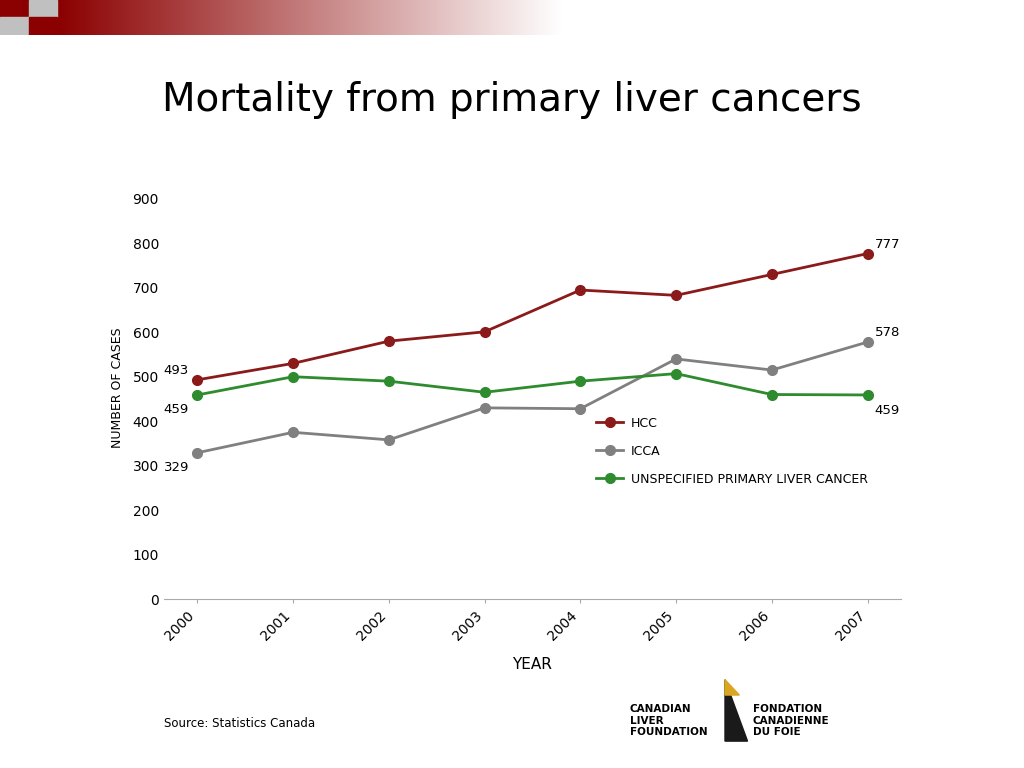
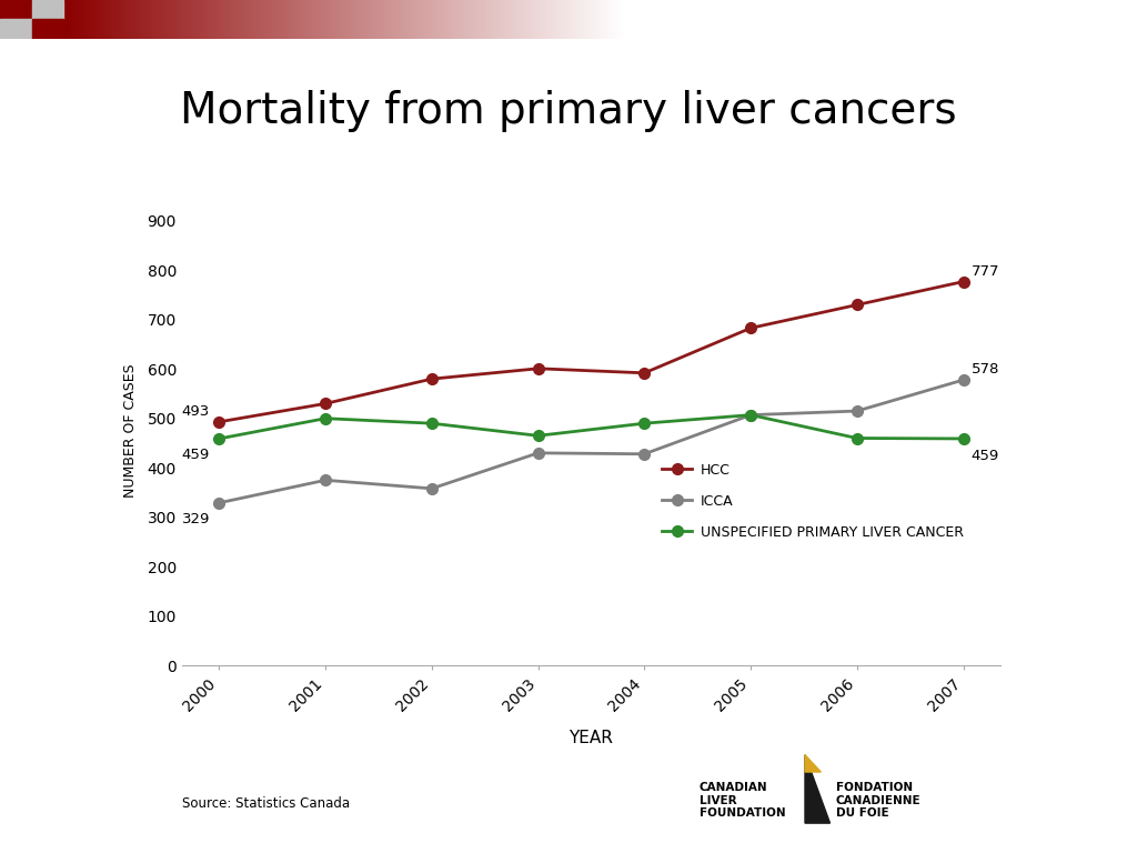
HCC/2004: 695 -> 592
ICCA/2005: 540 -> 507
